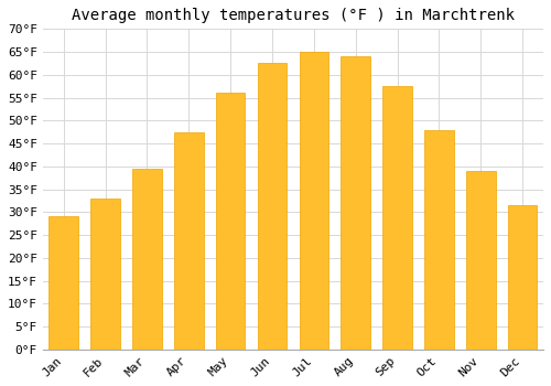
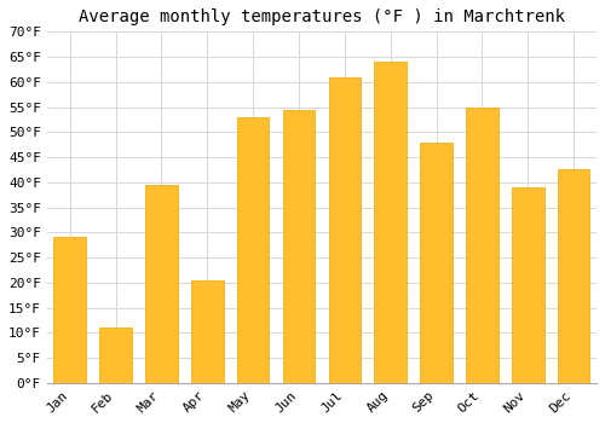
Feb: 33.0°F -> 11.0°F
Apr: 47.5°F -> 20.5°F
May: 56.0°F -> 53.0°F
Jun: 62.5°F -> 54.5°F
Jul: 65.0°F -> 61.0°F
Sep: 57.5°F -> 48.0°F
Oct: 48.0°F -> 55.0°F
Dec: 31.5°F -> 42.5°F
